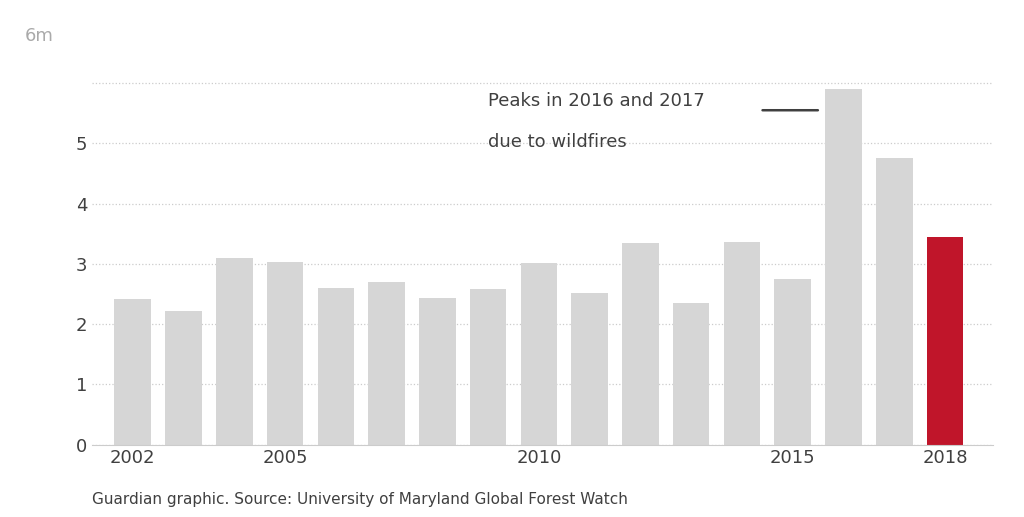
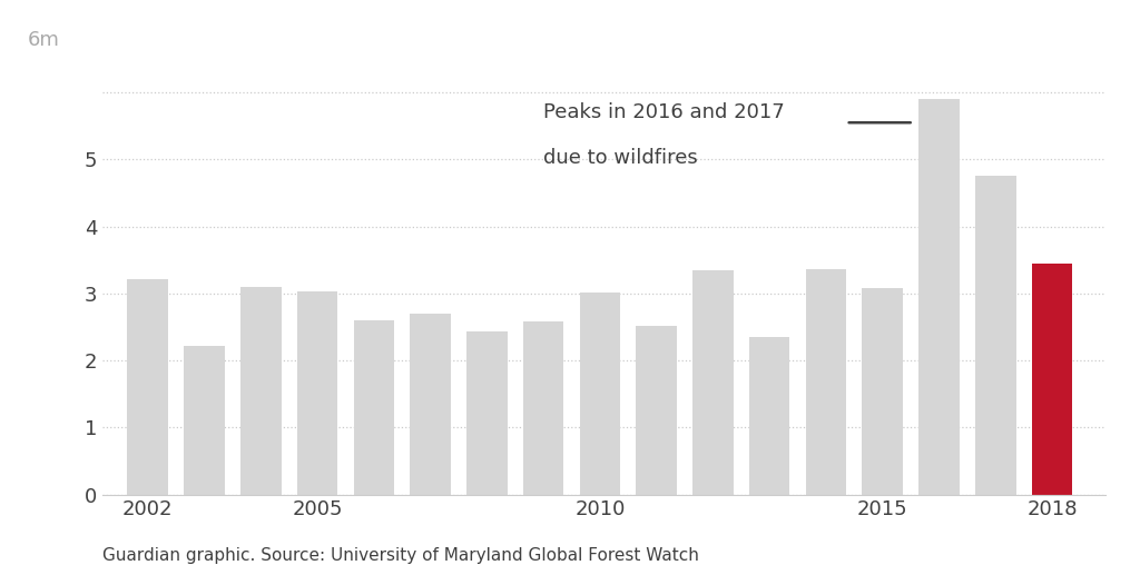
2002: 2.42 -> 3.22
2015: 2.75 -> 3.08
